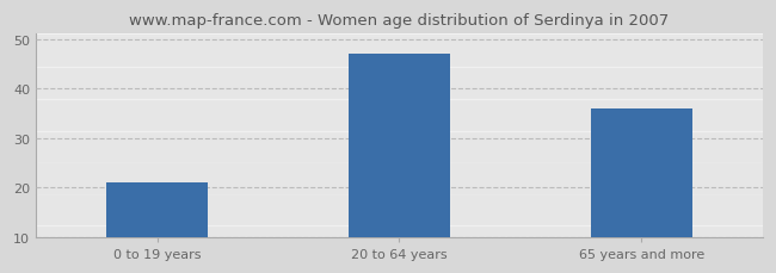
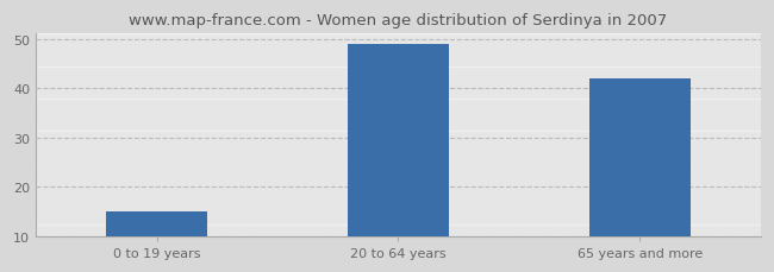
0 to 19 years: 21 -> 15
20 to 64 years: 47 -> 49
65 years and more: 36 -> 42
